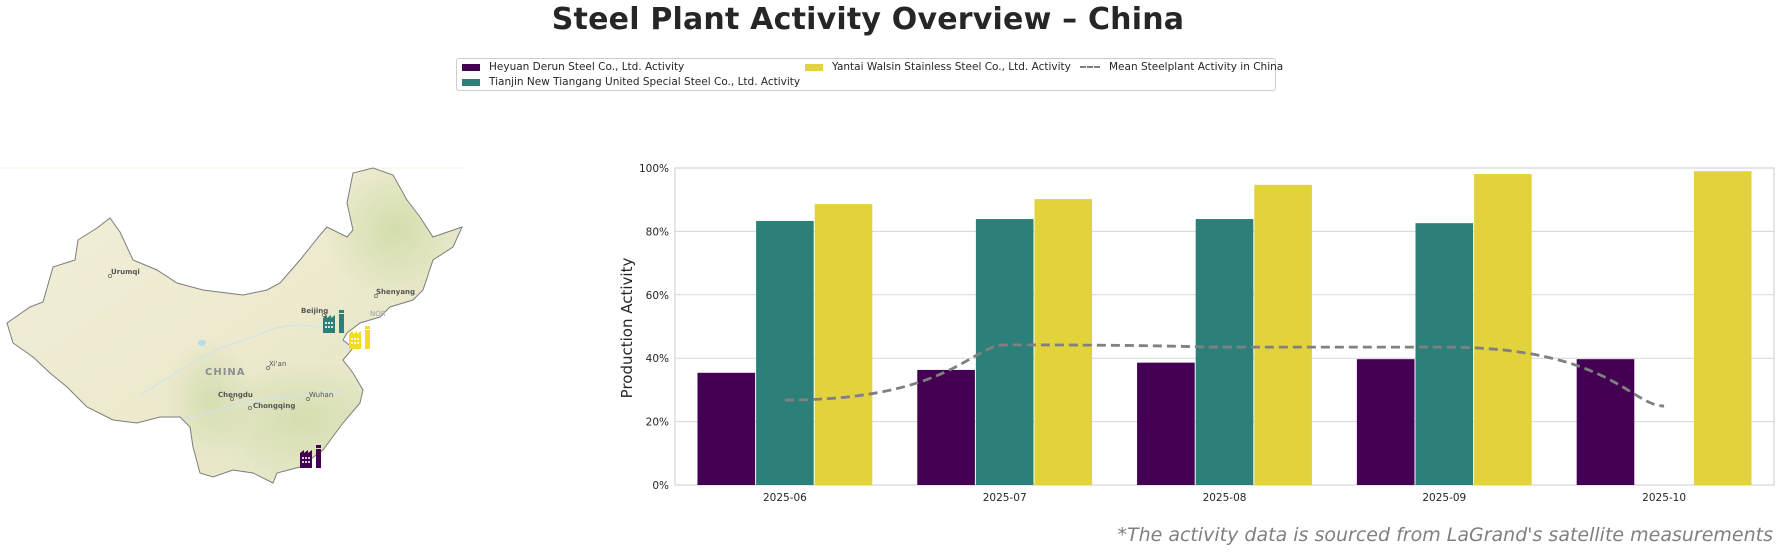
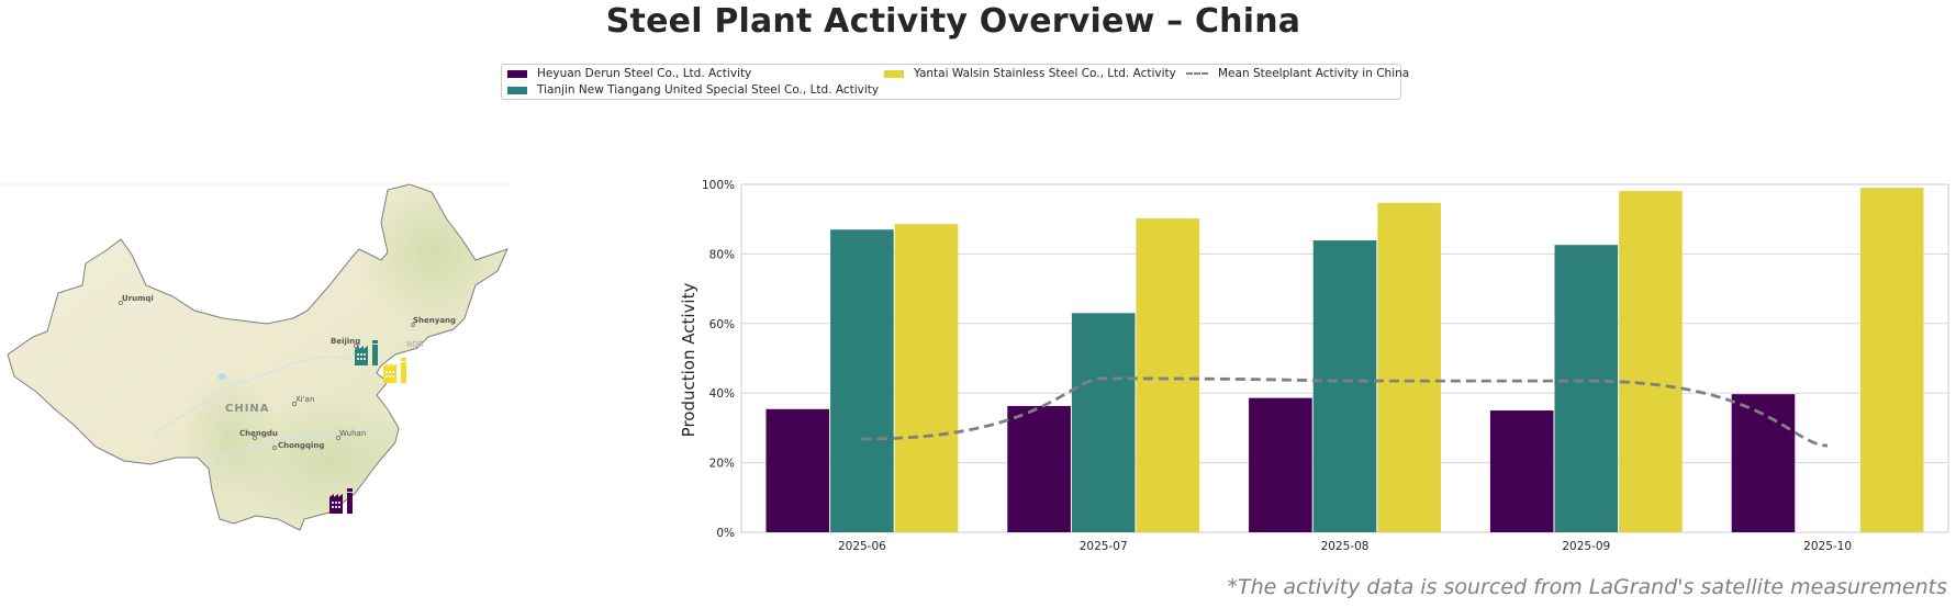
Tianjin New Tiangang United Special Steel Co., Ltd. Activity/2025-06: 83% -> 87%
Tianjin New Tiangang United Special Steel Co., Ltd. Activity/2025-07: 84% -> 63%
Heyuan Derun Steel Co., Ltd. Activity/2025-09: 40% -> 35%
